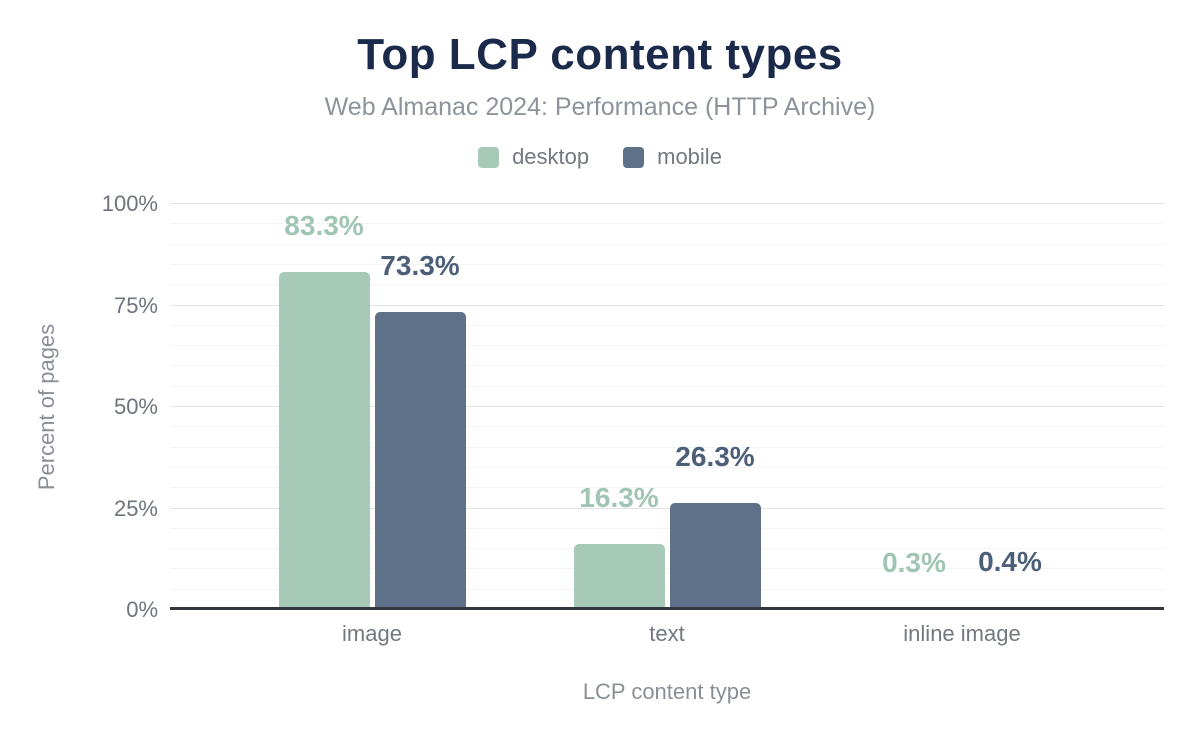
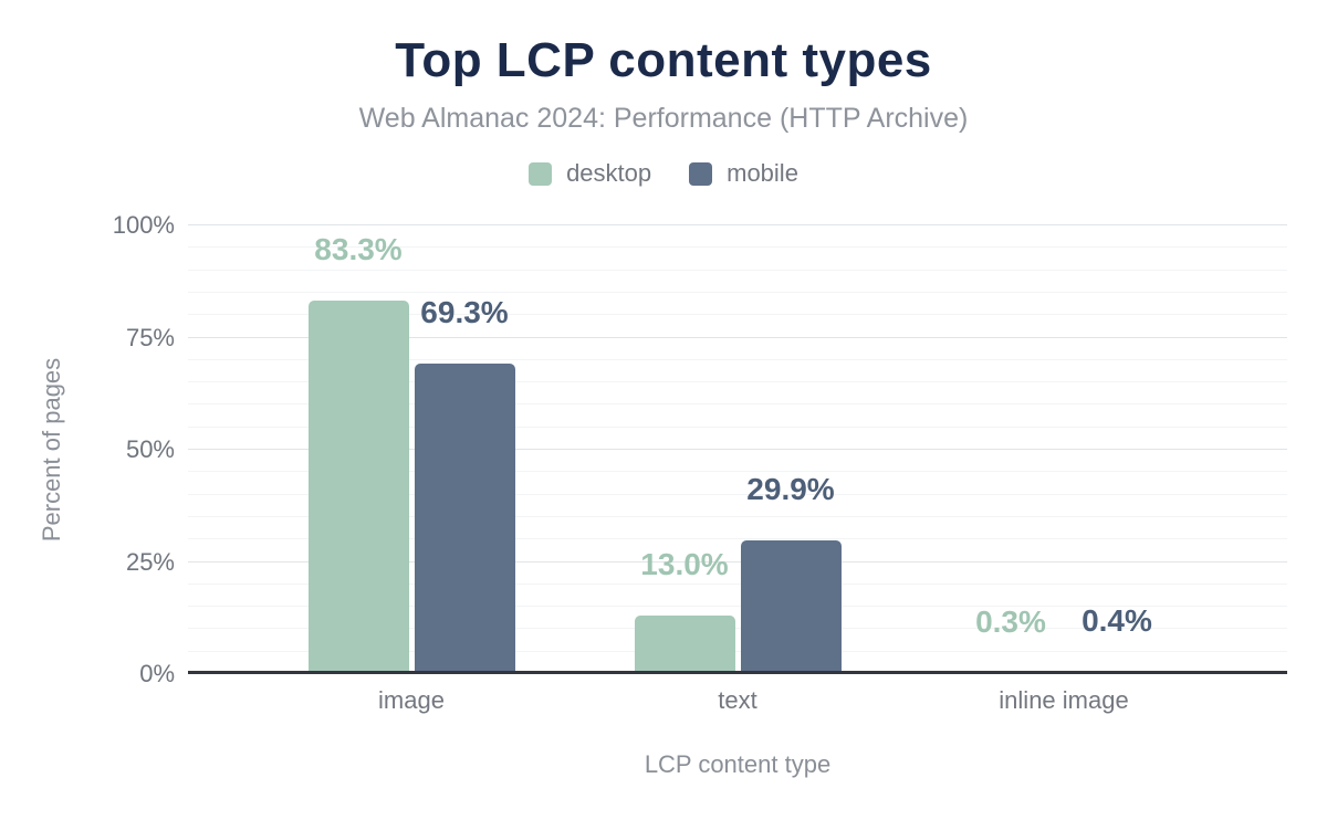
mobile/image: 73.3% -> 69.3%
desktop/text: 16.3% -> 13.0%
mobile/text: 26.3% -> 29.9%
